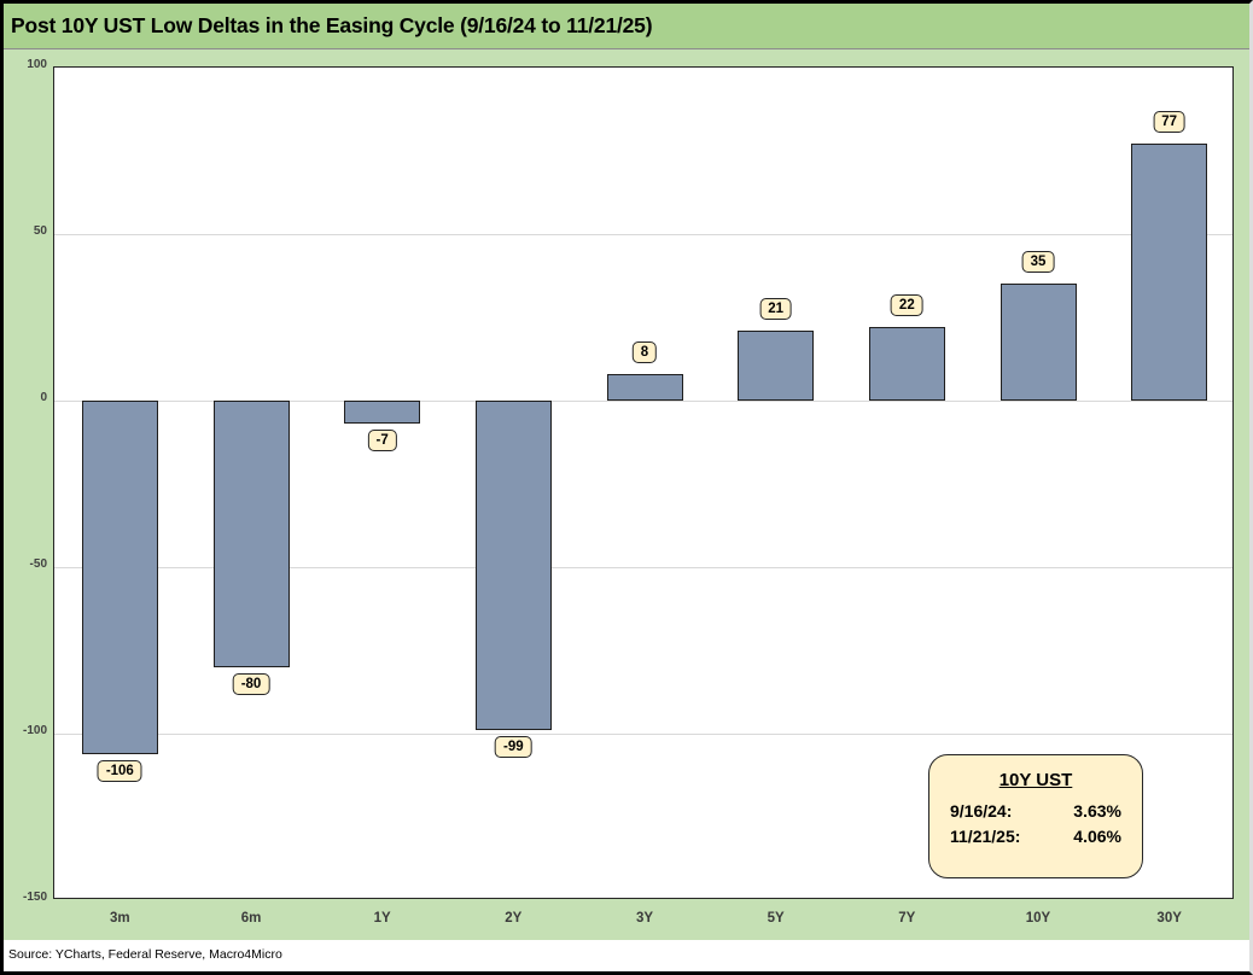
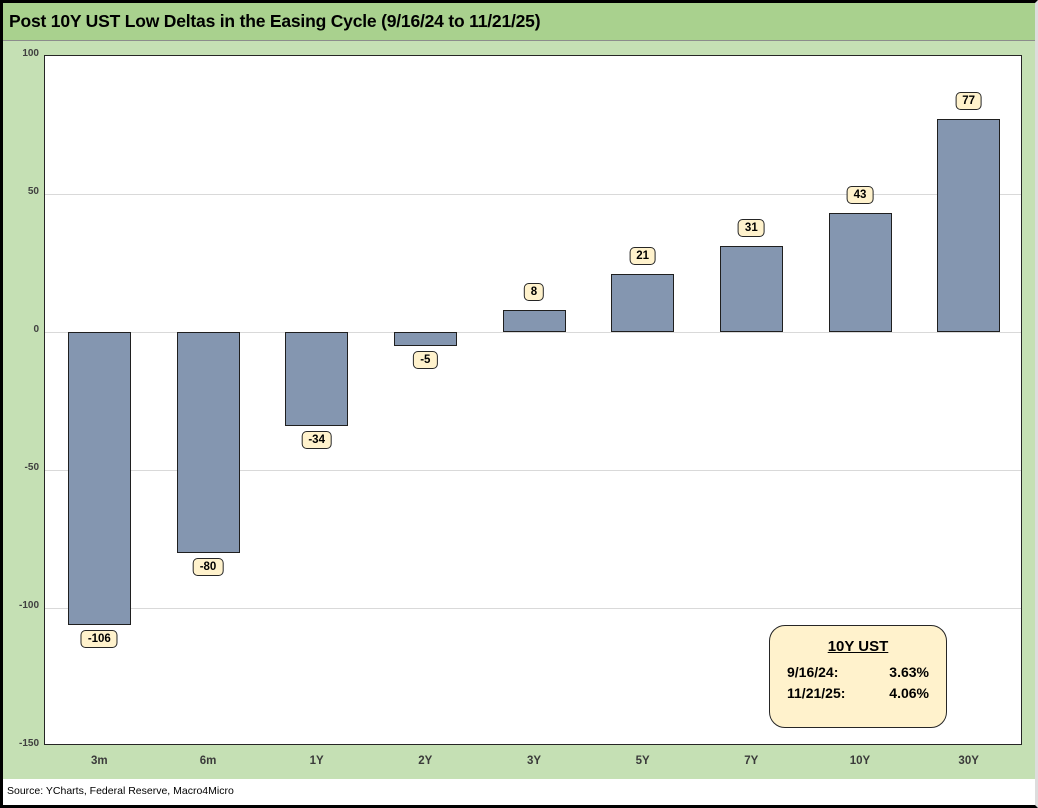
1Y: -7 -> -34
2Y: -99 -> -5
7Y: 22 -> 31
10Y: 35 -> 43
